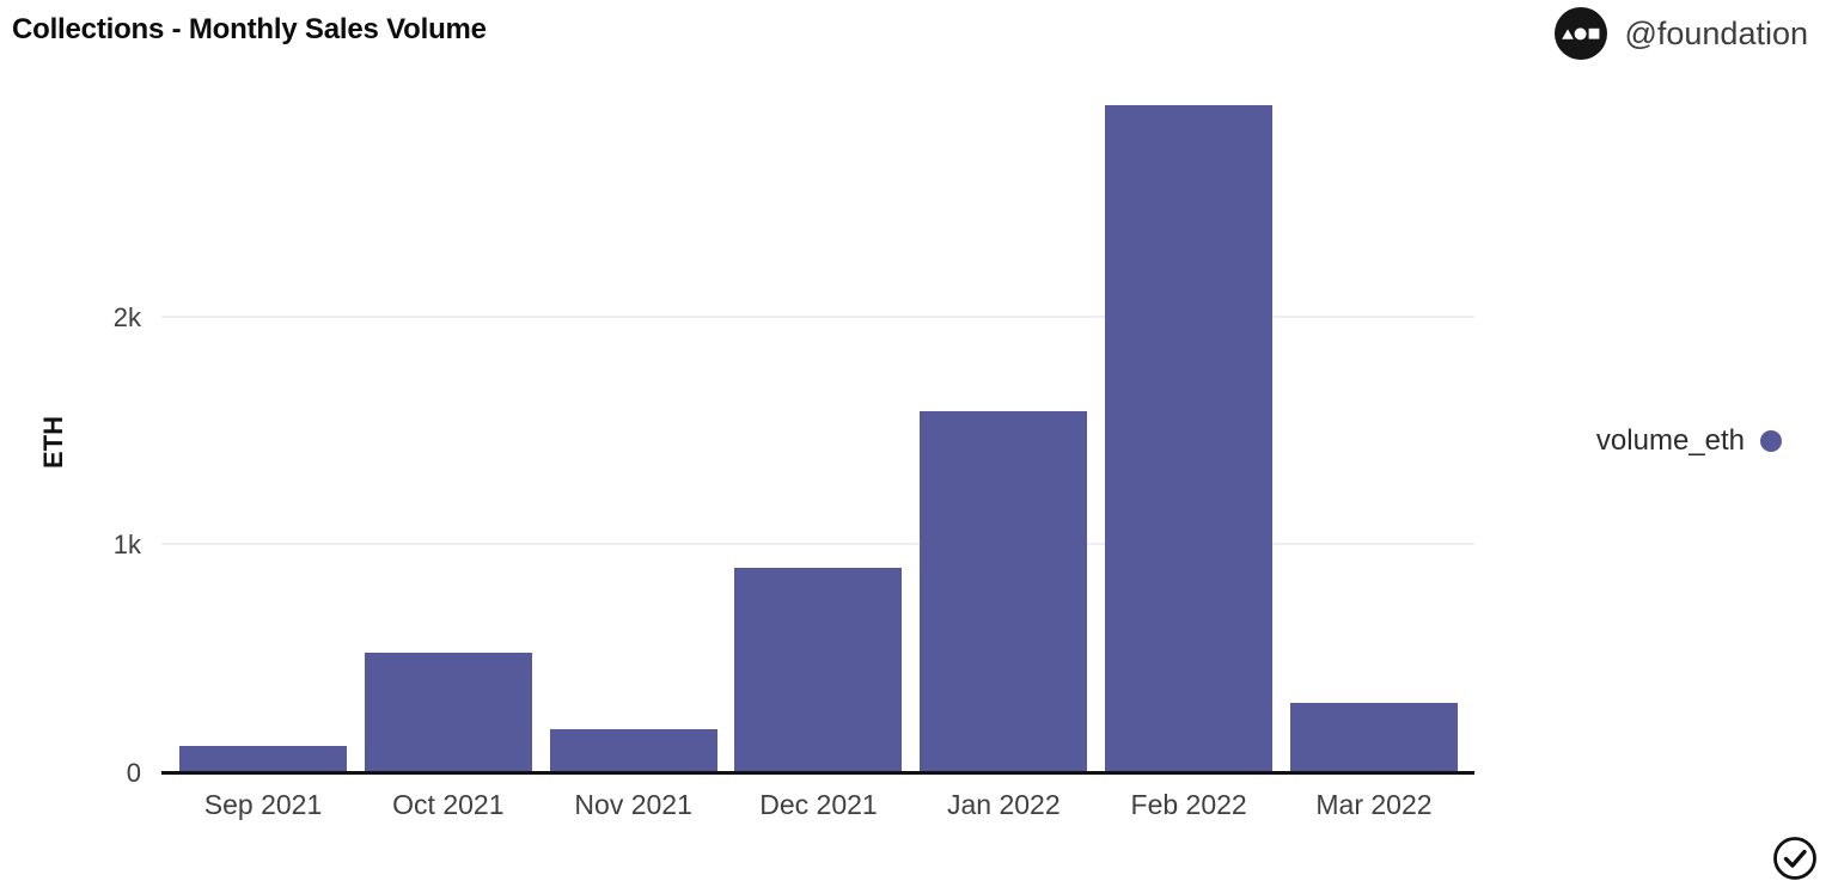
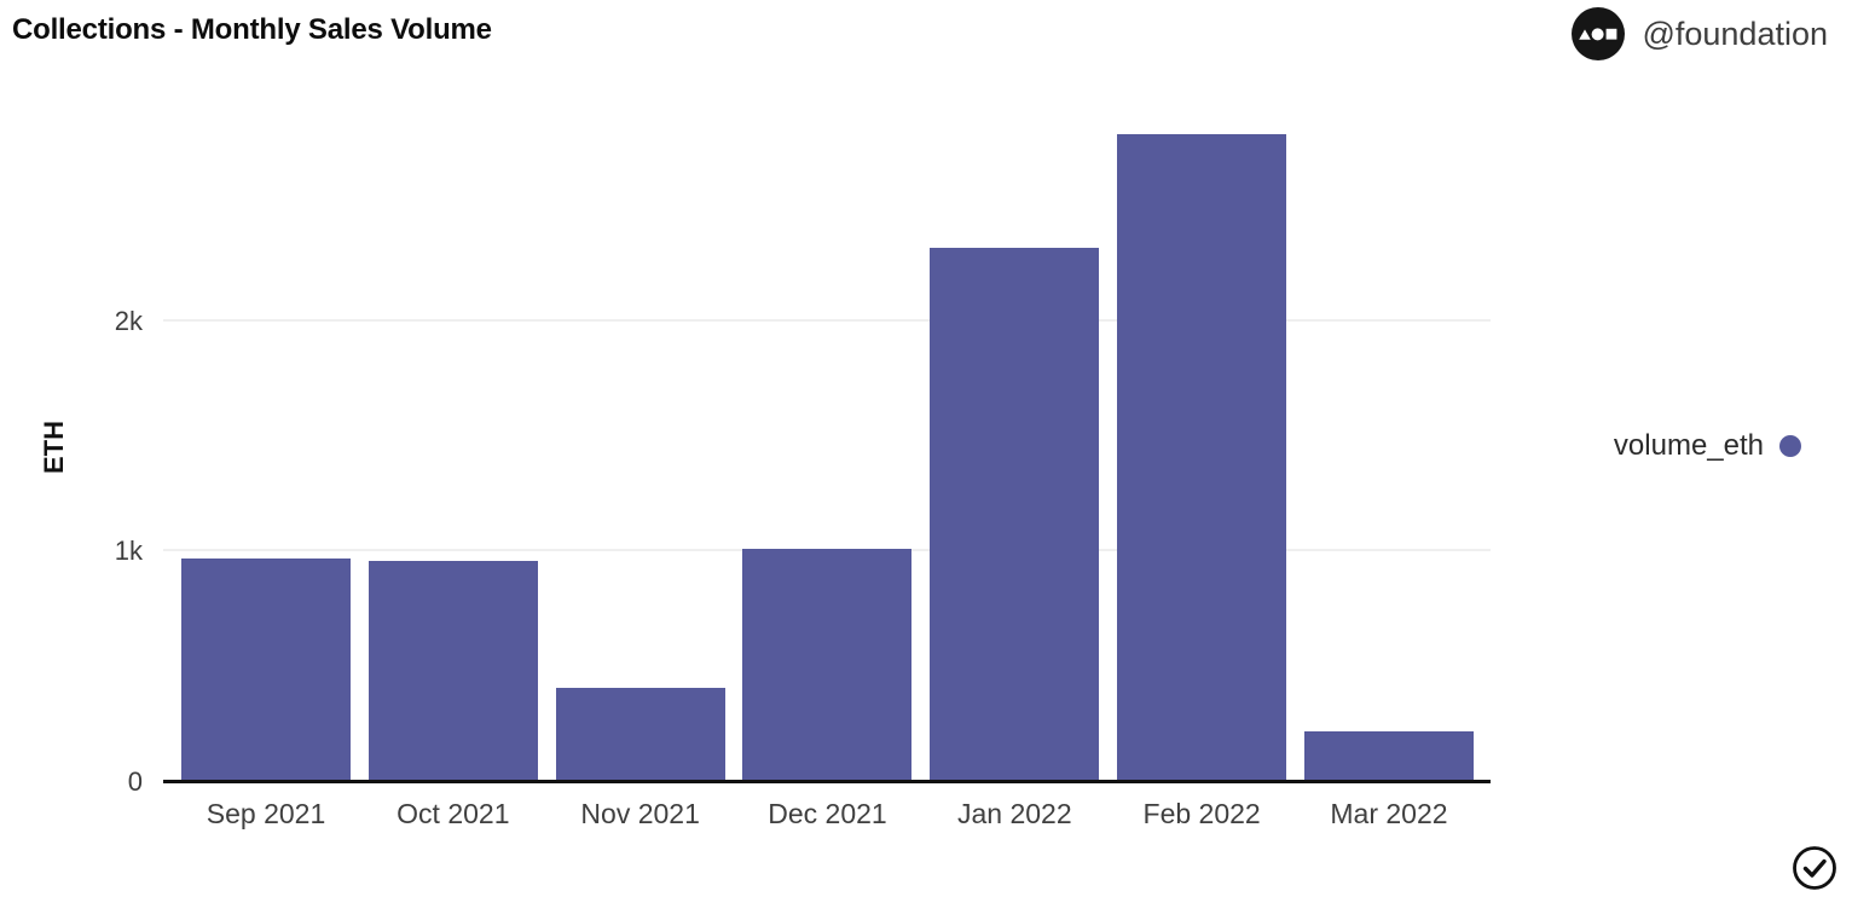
Sep 2021: 0.12k -> 0.97k
Oct 2021: 0.53k -> 0.96k
Nov 2021: 0.20k -> 0.41k
Dec 2021: 0.90k -> 1.01k
Jan 2022: 1.59k -> 2.32k
Feb 2022: 2.93k -> 2.81k
Mar 2022: 0.31k -> 0.22k
